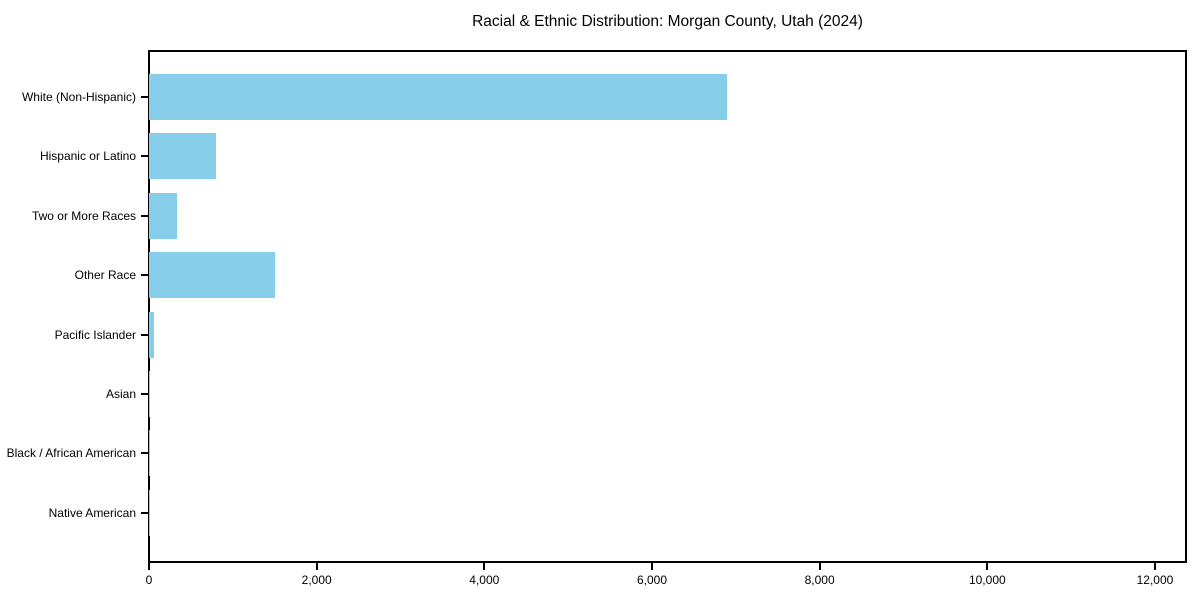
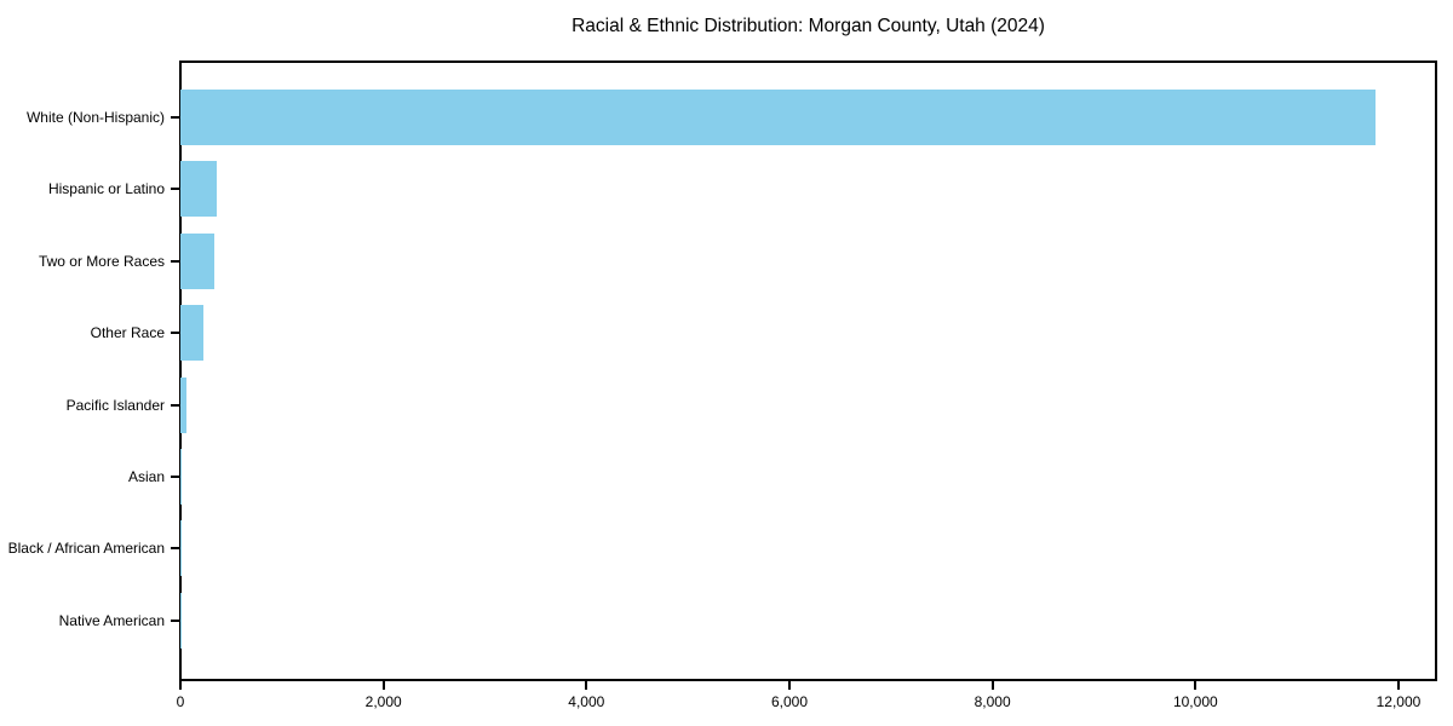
White (Non-Hispanic): 6900 -> 11800
Hispanic or Latino: 800 -> 400
Other Race: 1500 -> 200
